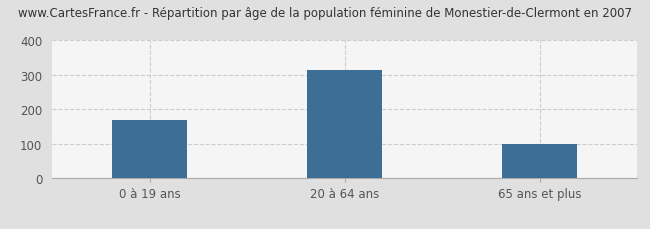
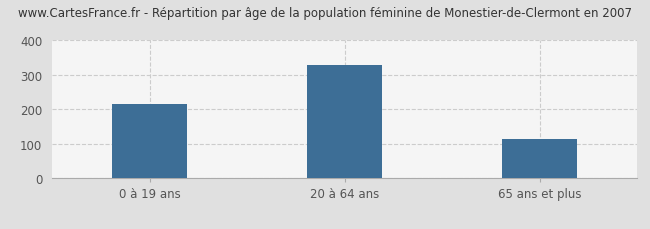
0 à 19 ans: 168 -> 215
20 à 64 ans: 315 -> 330
65 ans et plus: 100 -> 115
